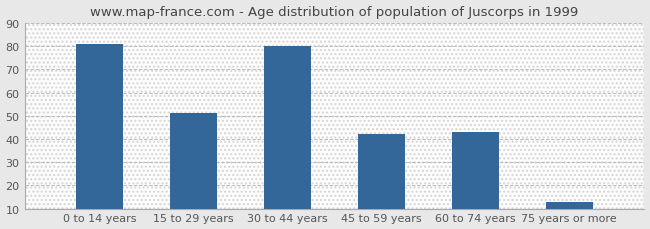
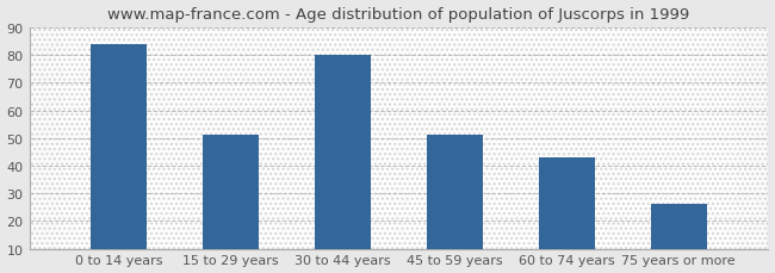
0 to 14 years: 81 -> 84
45 to 59 years: 42 -> 51
75 years or more: 13 -> 26
